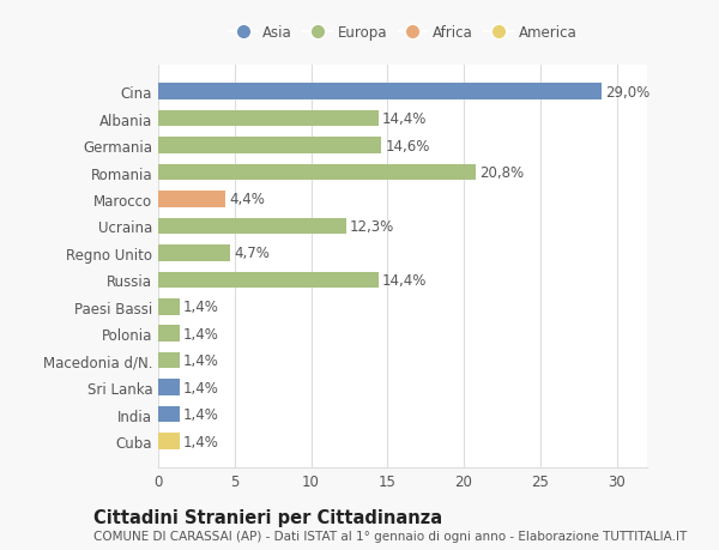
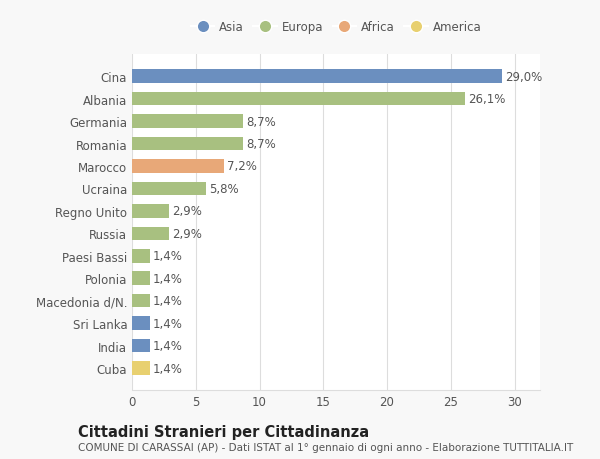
Albania: 14,4% -> 26,1%
Germania: 14,6% -> 8,7%
Romania: 20,8% -> 8,7%
Marocco: 4,4% -> 7,2%
Ucraina: 12,3% -> 5,8%
Regno Unito: 4,7% -> 2,9%
Russia: 14,4% -> 2,9%
